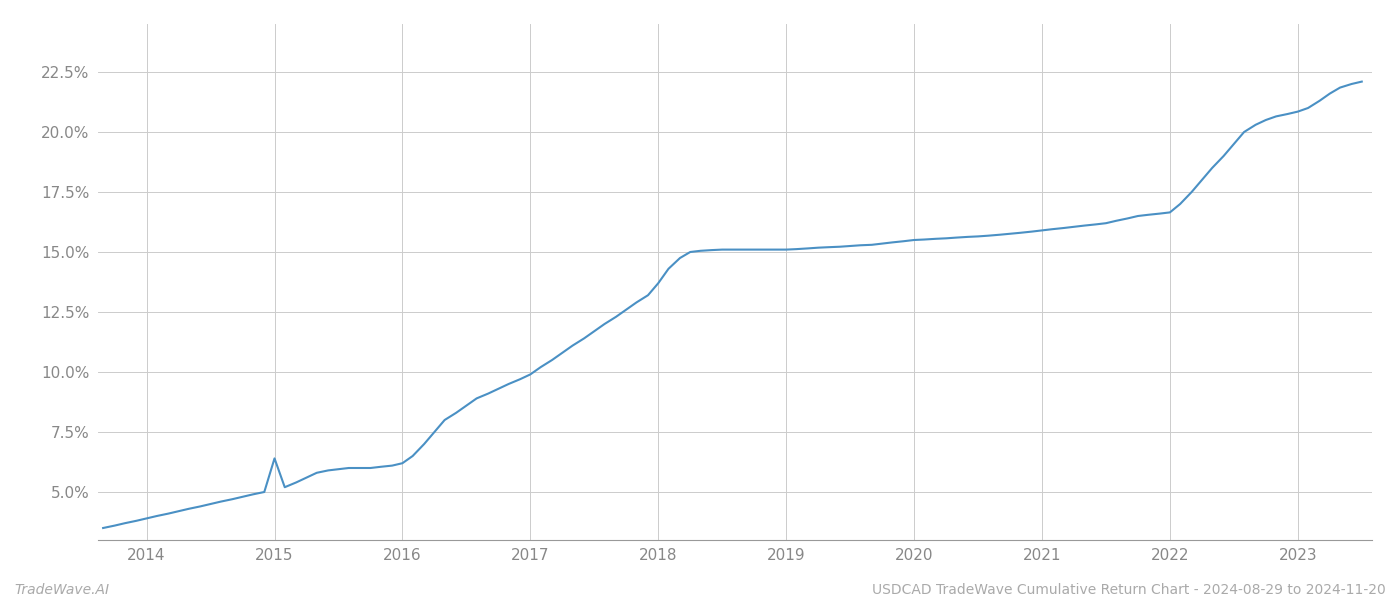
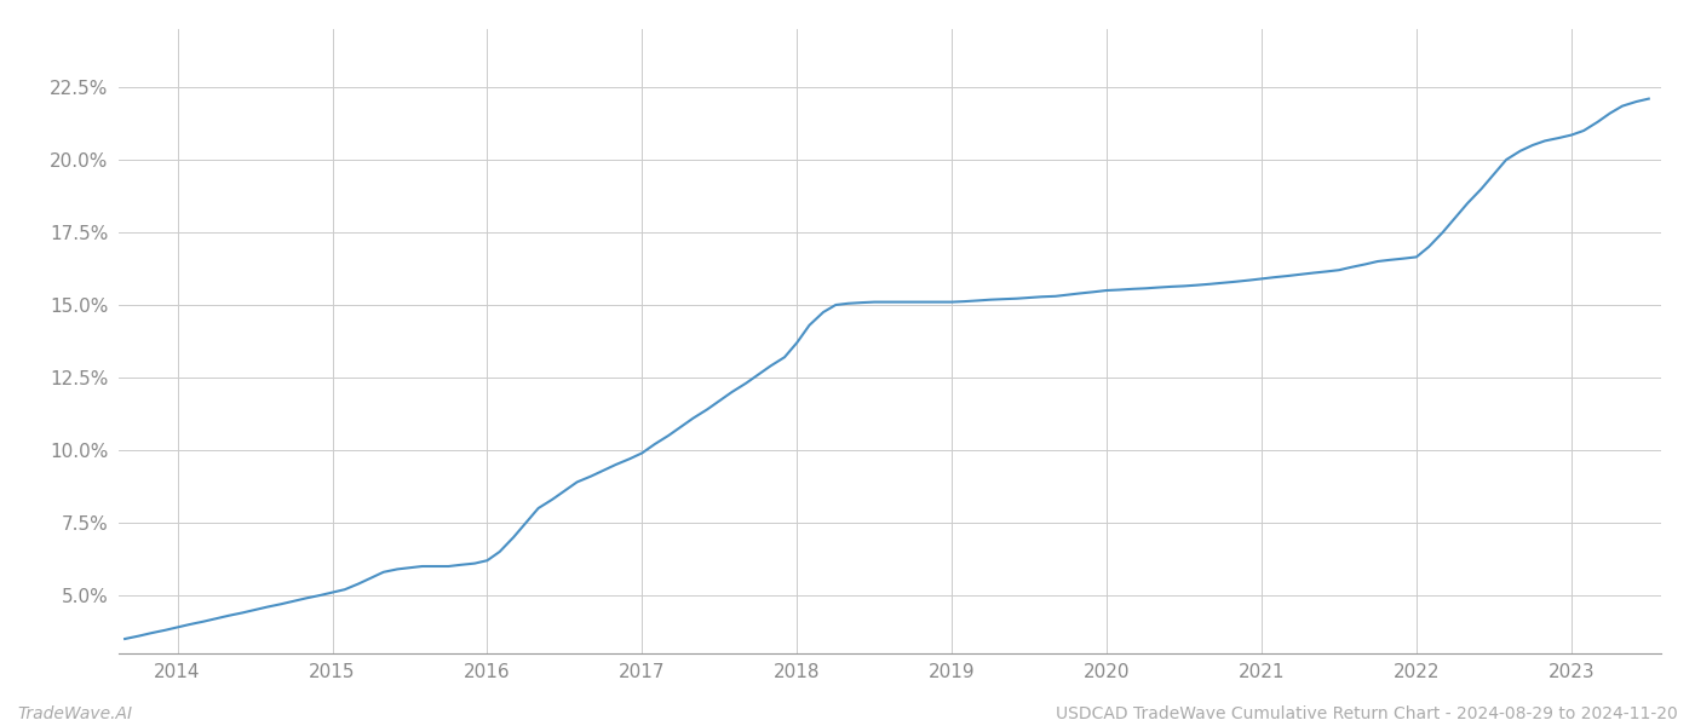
2015: 6.40% -> 5.10%
